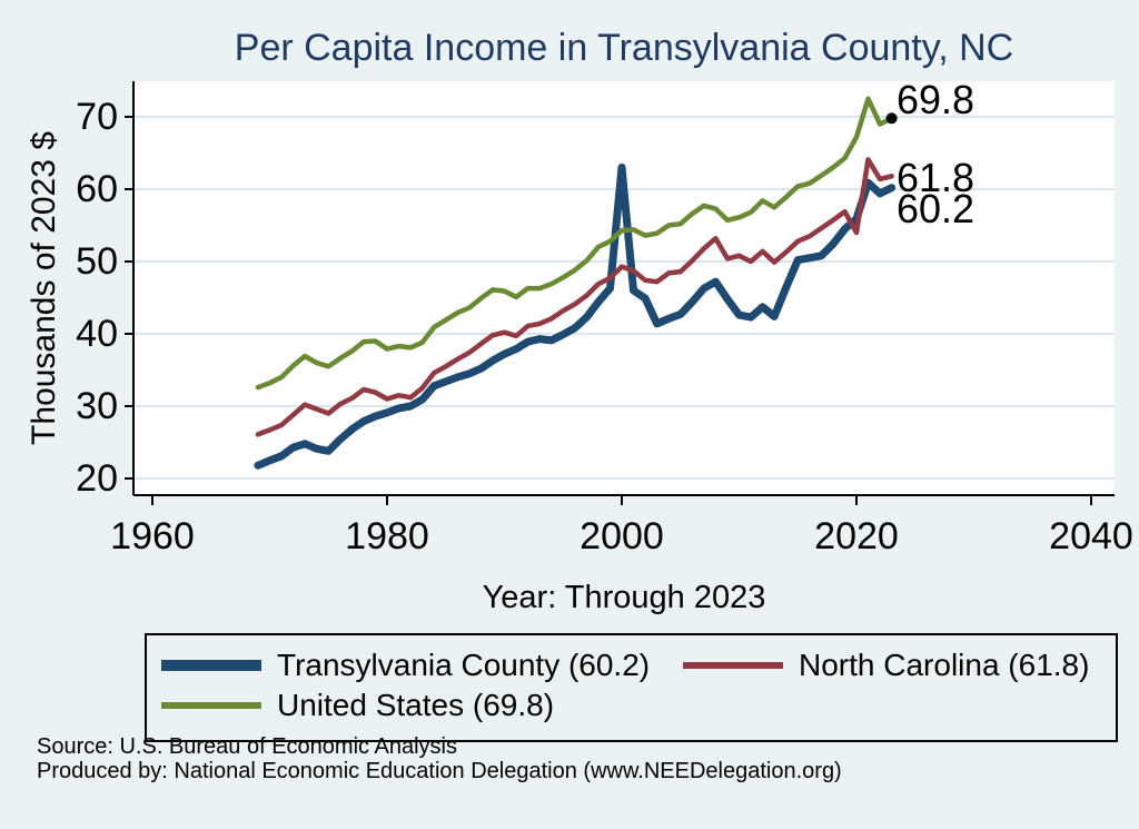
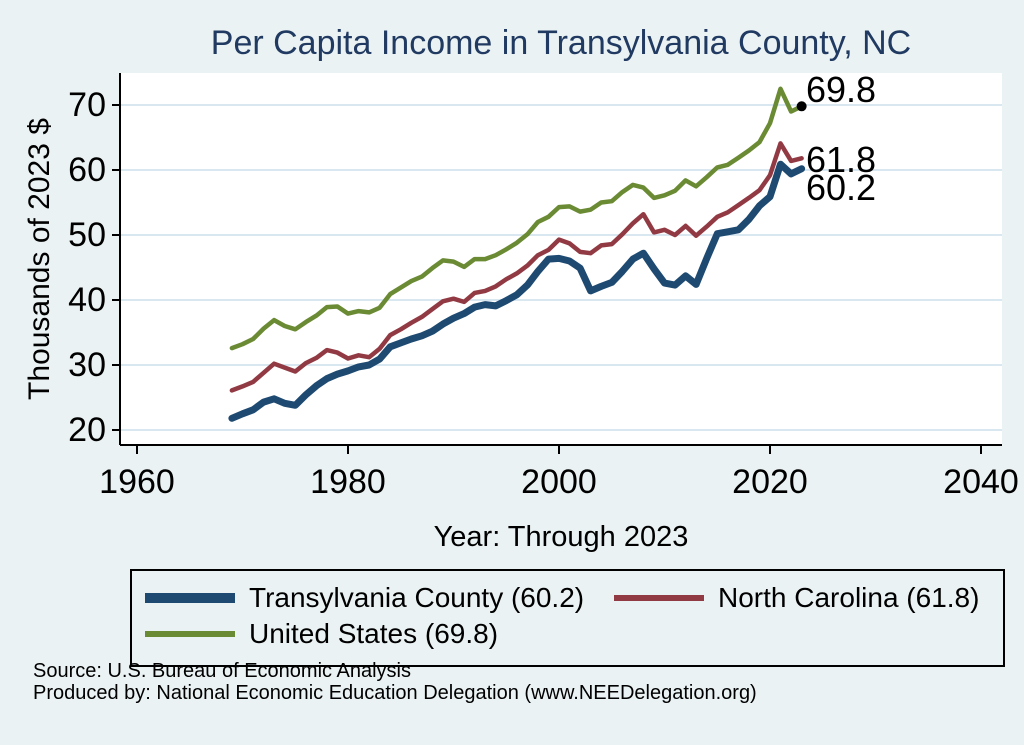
Transylvania County (60.2)/2000: 63 -> 46
North Carolina (61.8)/2020: 54 -> 59
